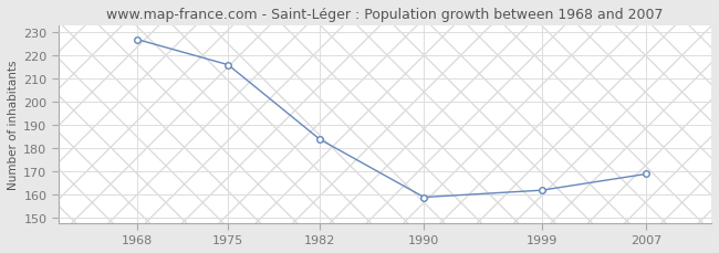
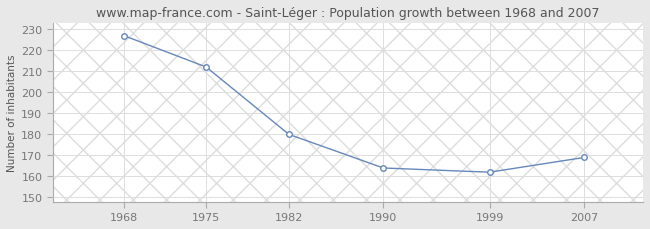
1975: 216 -> 212
1982: 184 -> 180
1990: 159 -> 164
